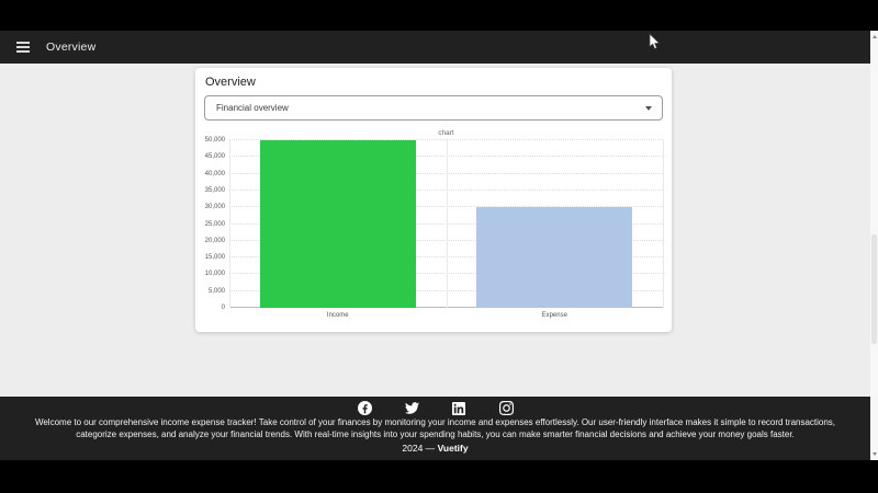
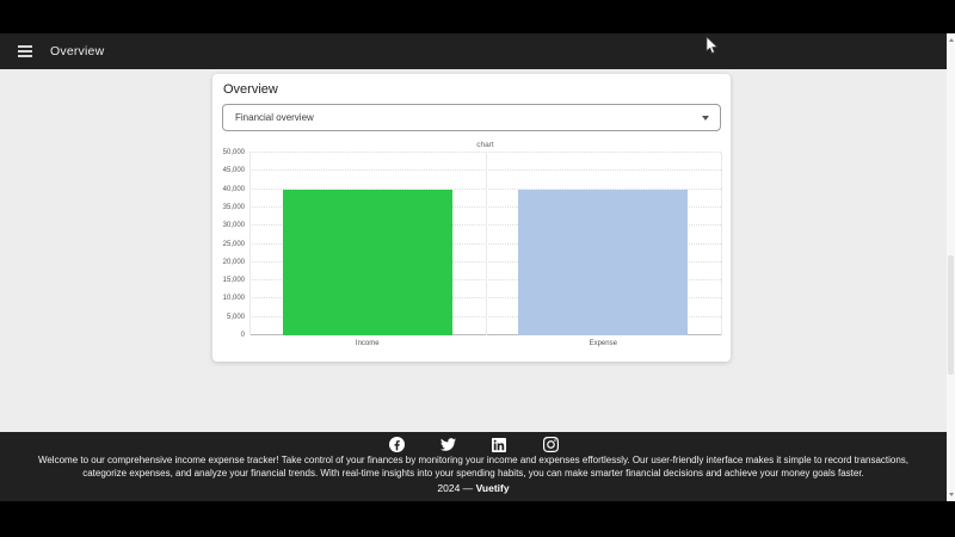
Income: 50000 -> 40000
Expense: 30000 -> 40000
